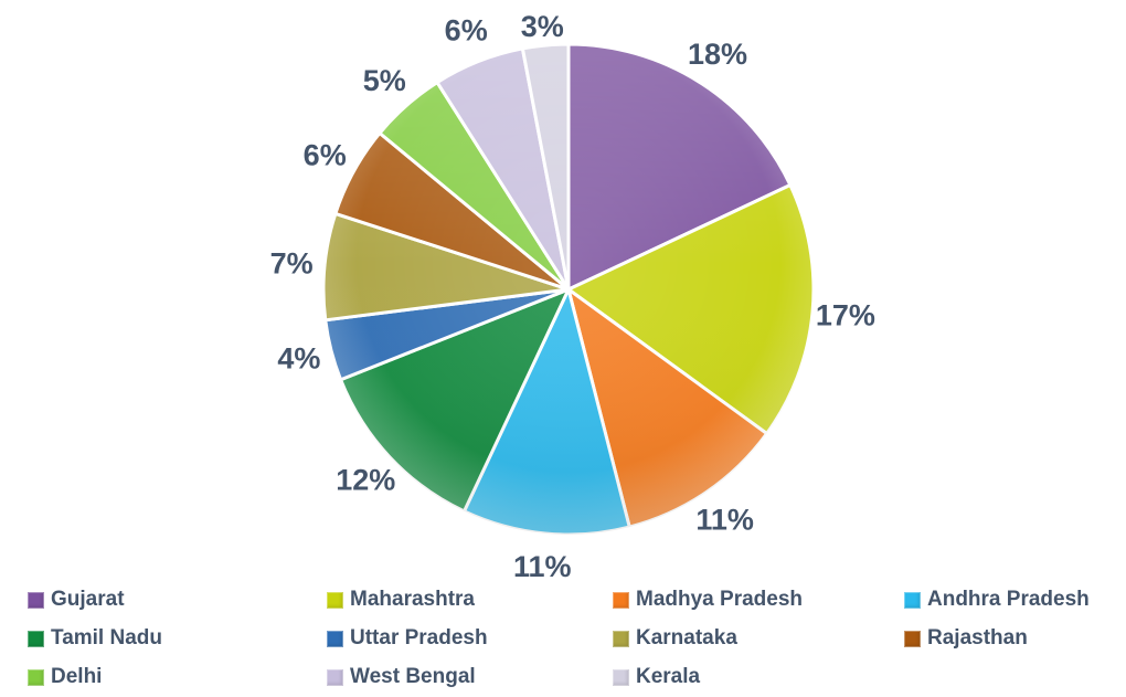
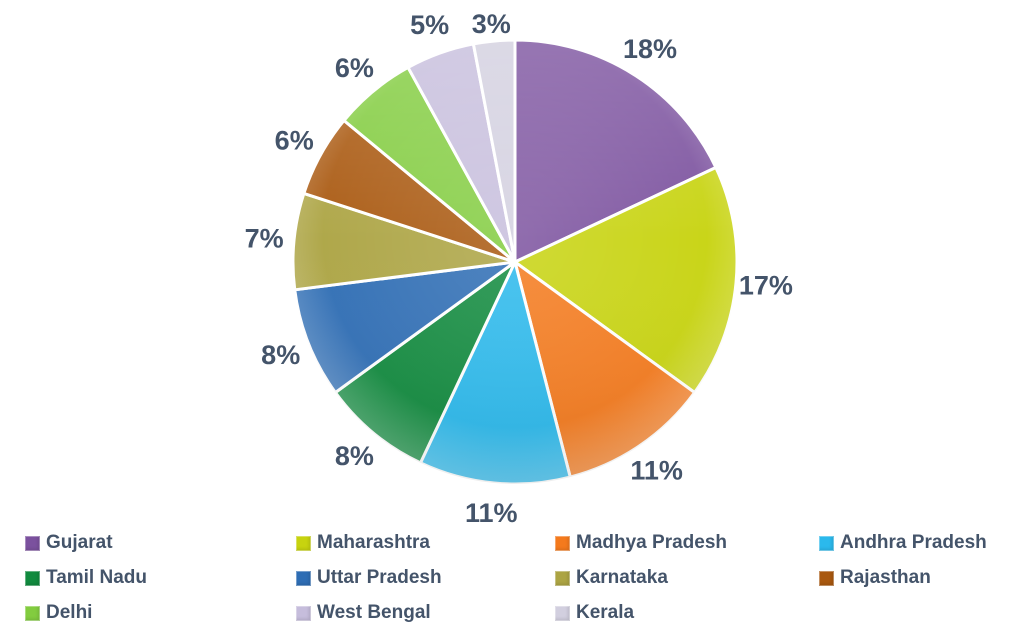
Tamil Nadu: 12% -> 8%
Uttar Pradesh: 4% -> 8%
Delhi: 5% -> 6%
West Bengal: 6% -> 5%
